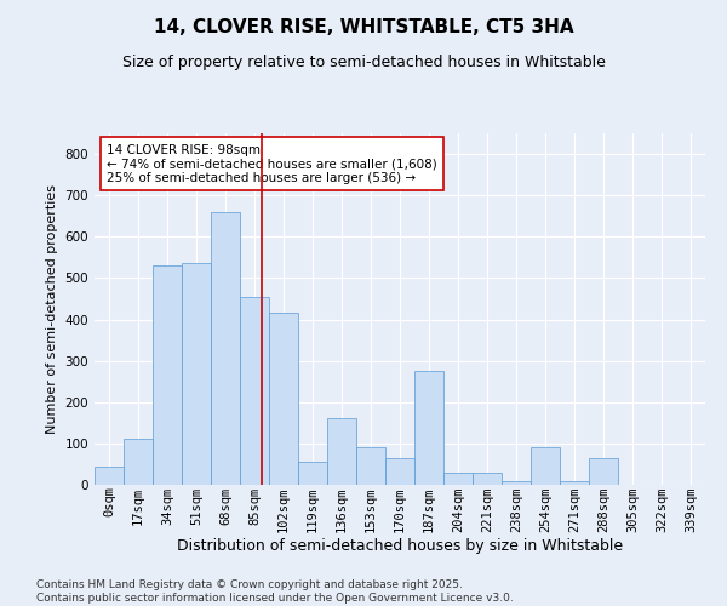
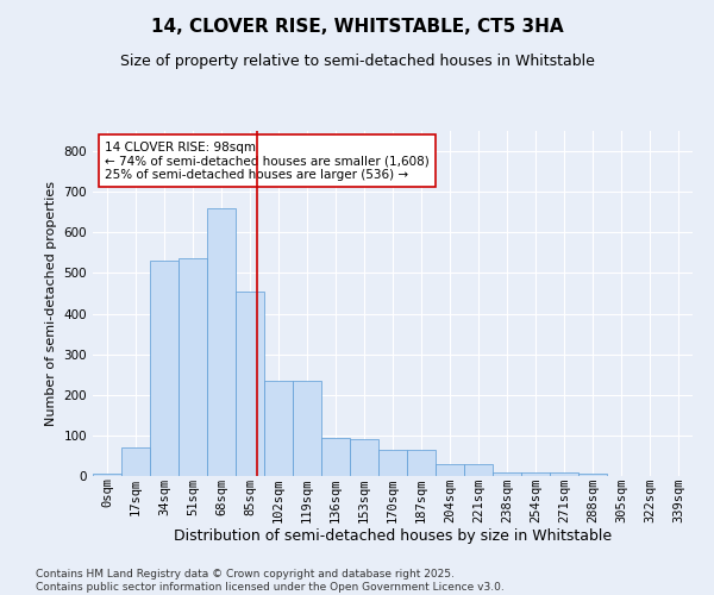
0sqm: 45 -> 5
17sqm: 110 -> 70
102sqm: 415 -> 235
119sqm: 55 -> 235
136sqm: 160 -> 95
187sqm: 275 -> 65
254sqm: 90 -> 10
288sqm: 65 -> 5
